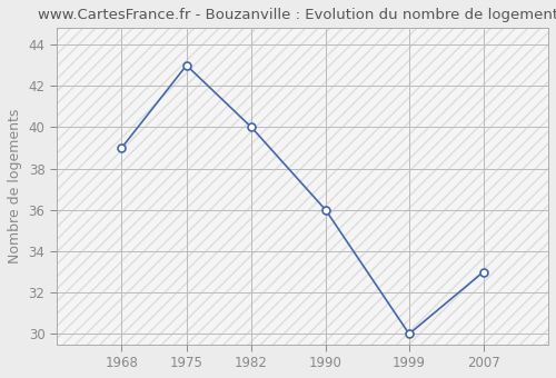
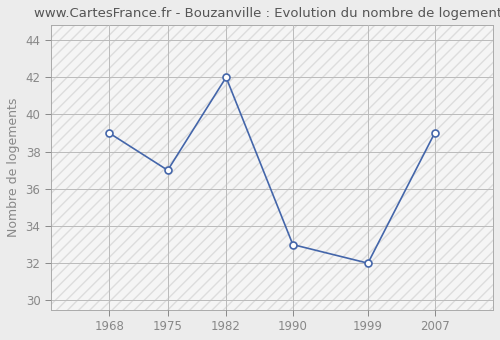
1975: 43 -> 37
1982: 40 -> 42
1990: 36 -> 33
1999: 30 -> 32
2007: 33 -> 39
